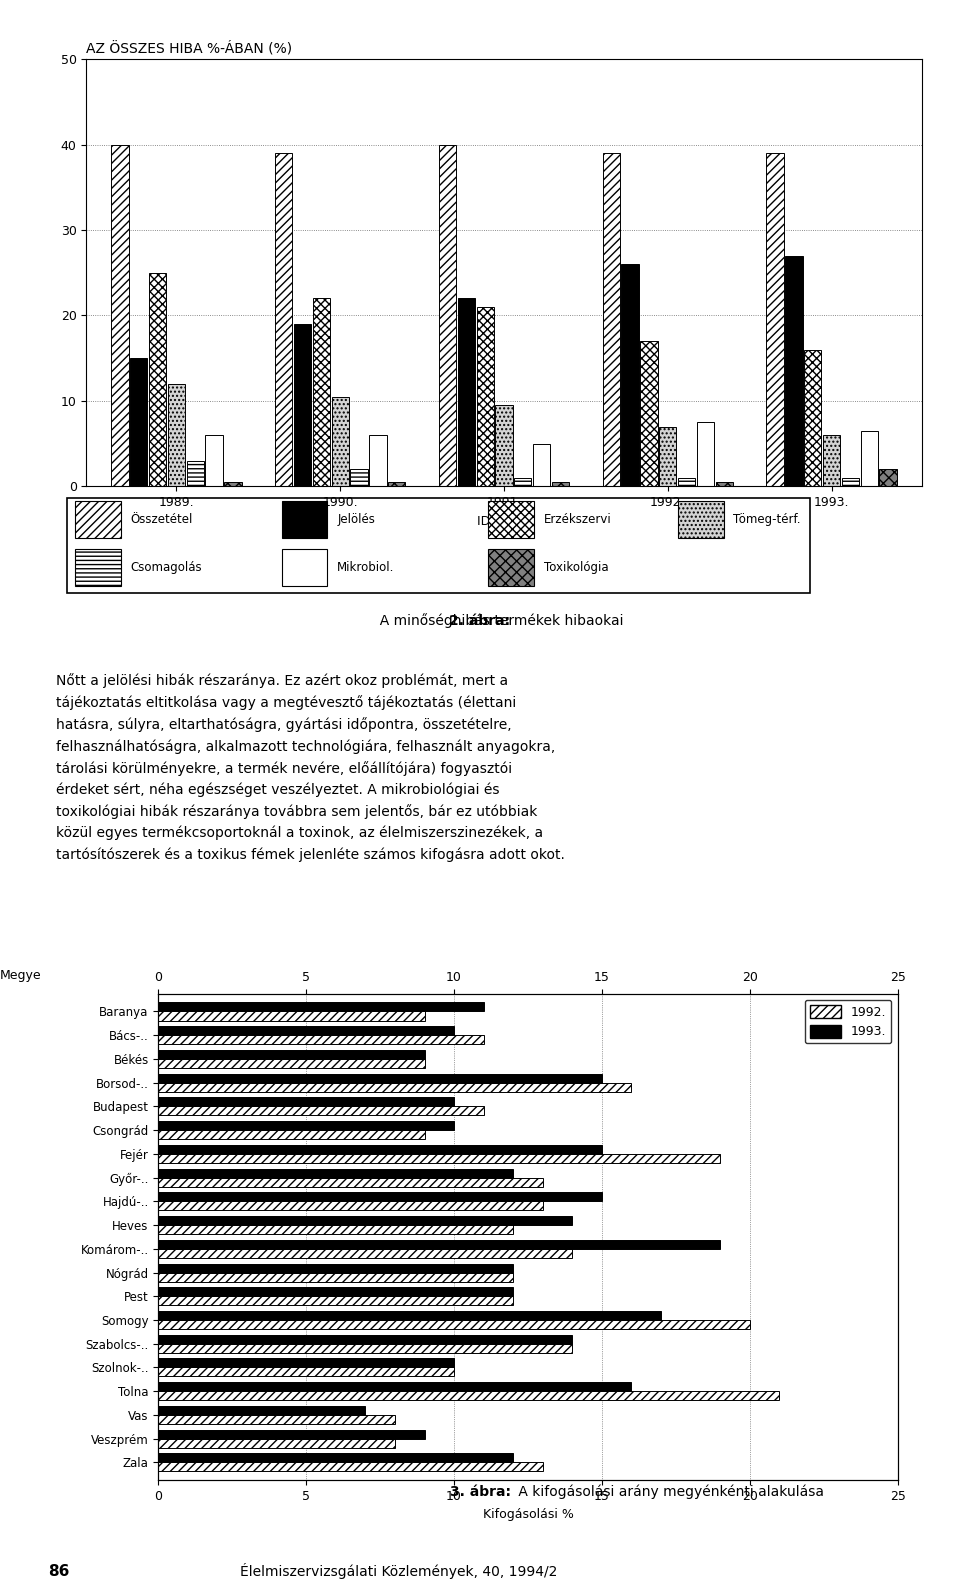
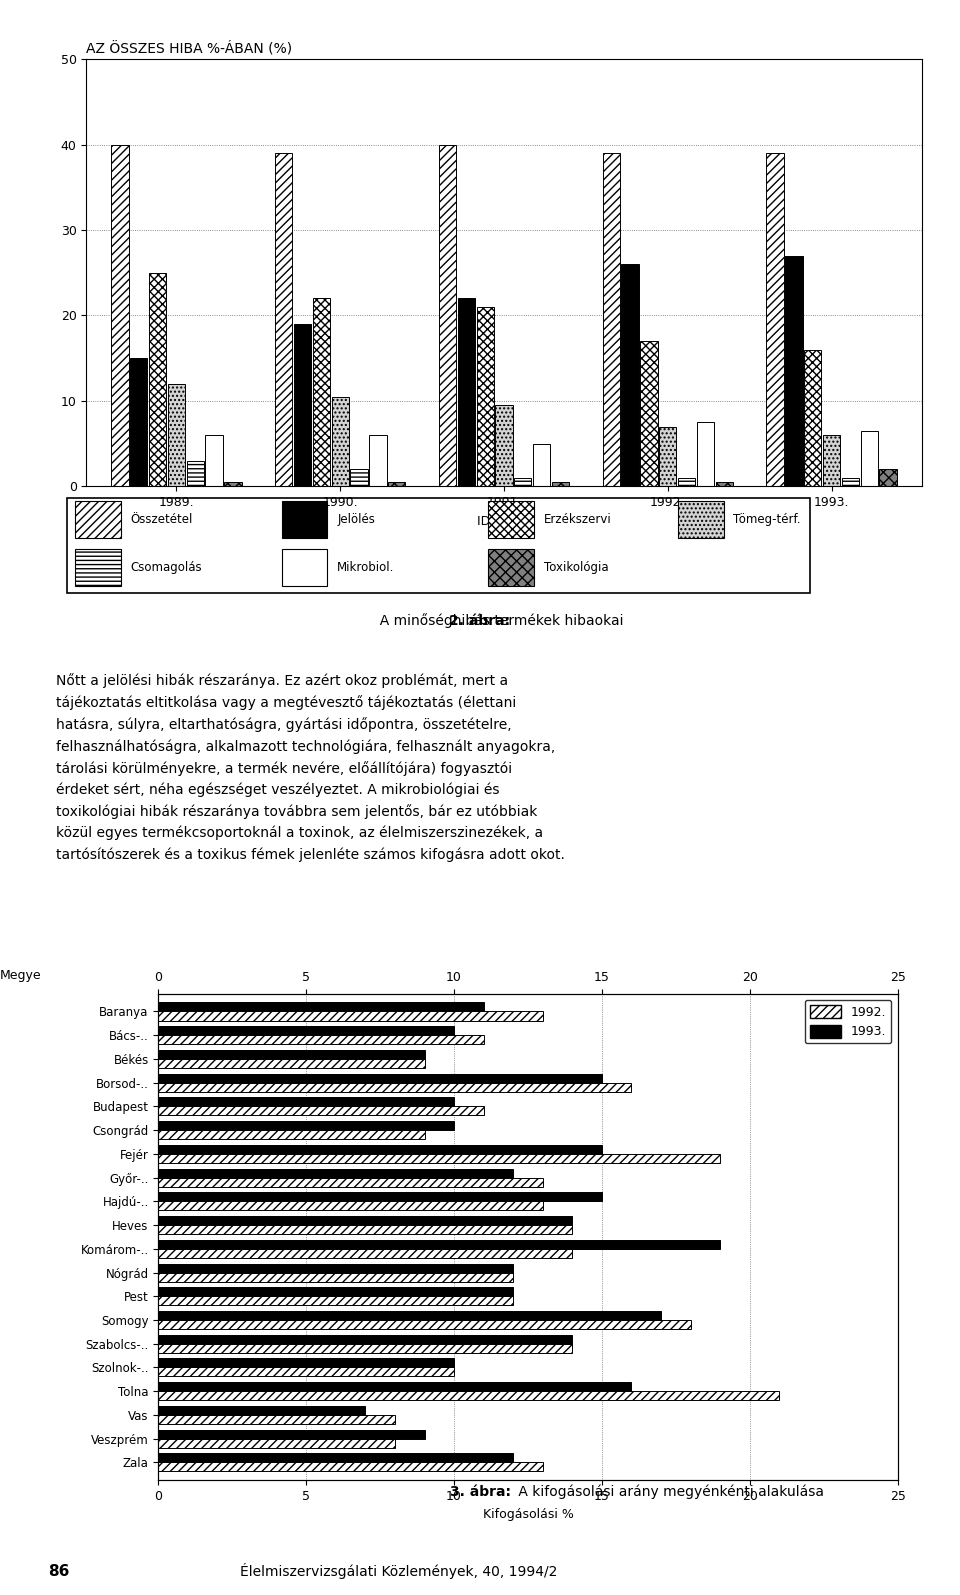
1992./Baranya: 9 -> 13
1992./Heves: 12 -> 14
1992./Somogy: 20 -> 18
